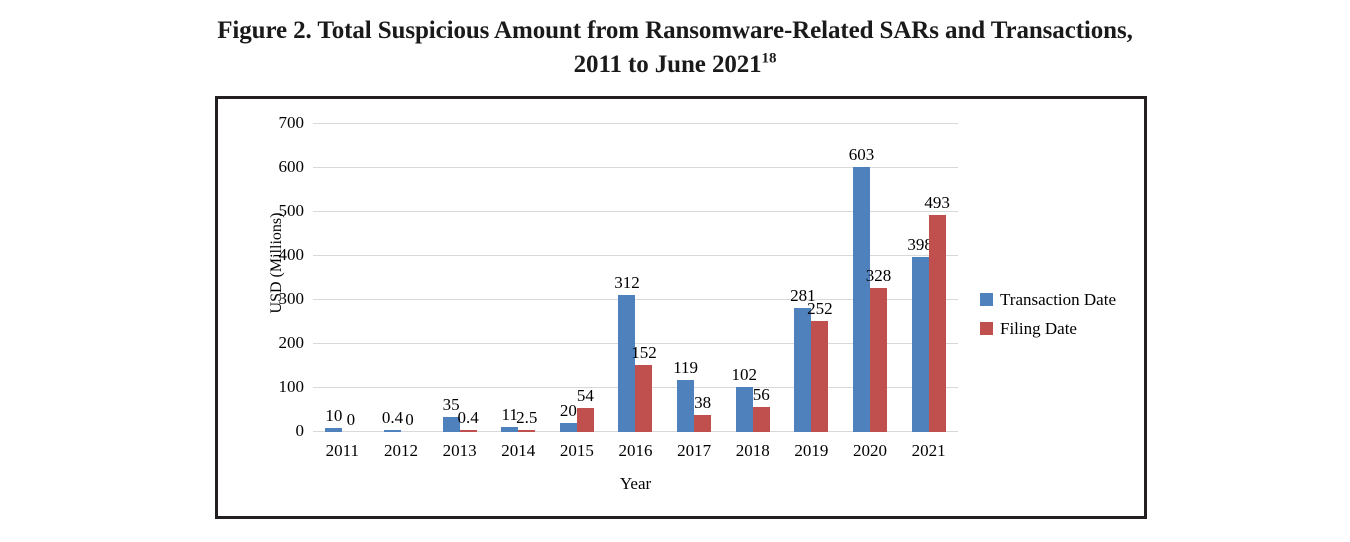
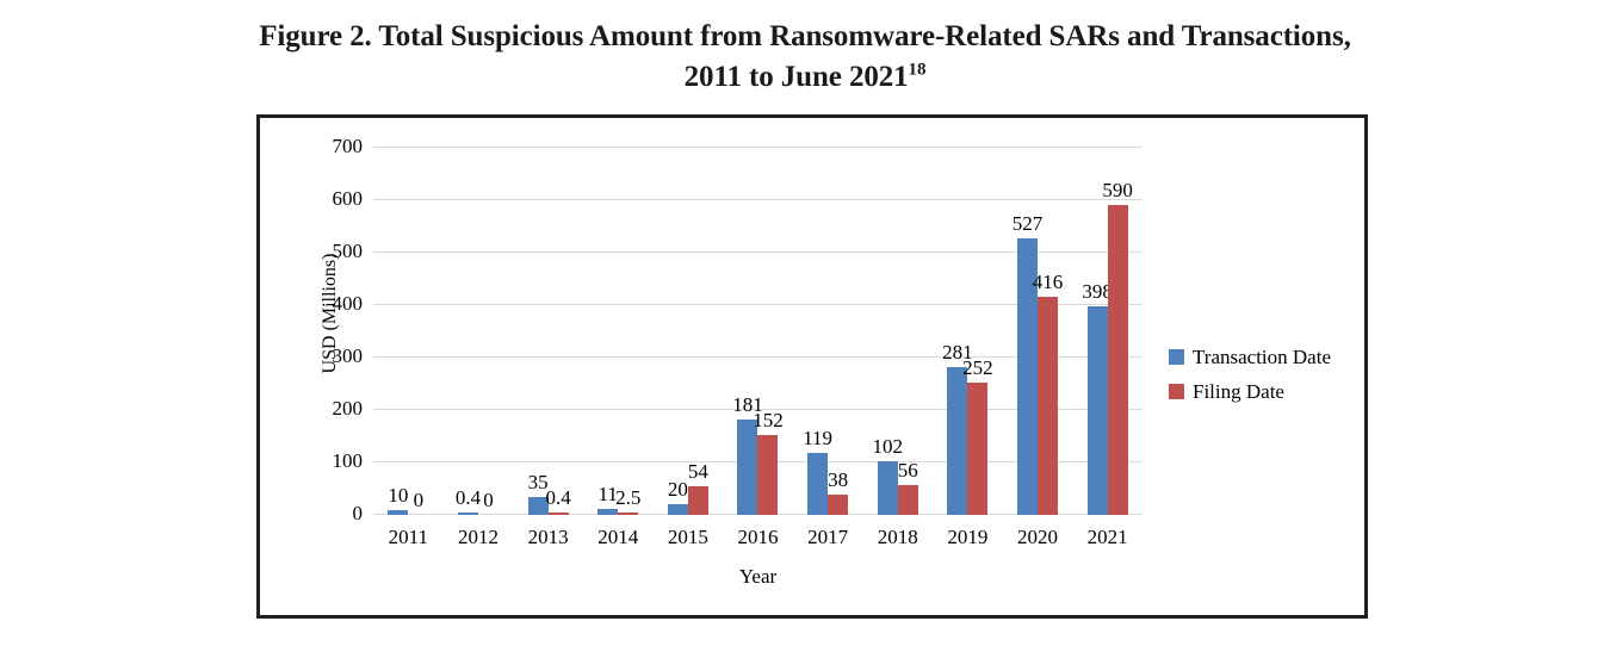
Transaction Date/2016: 312 -> 181
Transaction Date/2020: 603 -> 527
Filing Date/2020: 328 -> 416
Filing Date/2021: 493 -> 590
